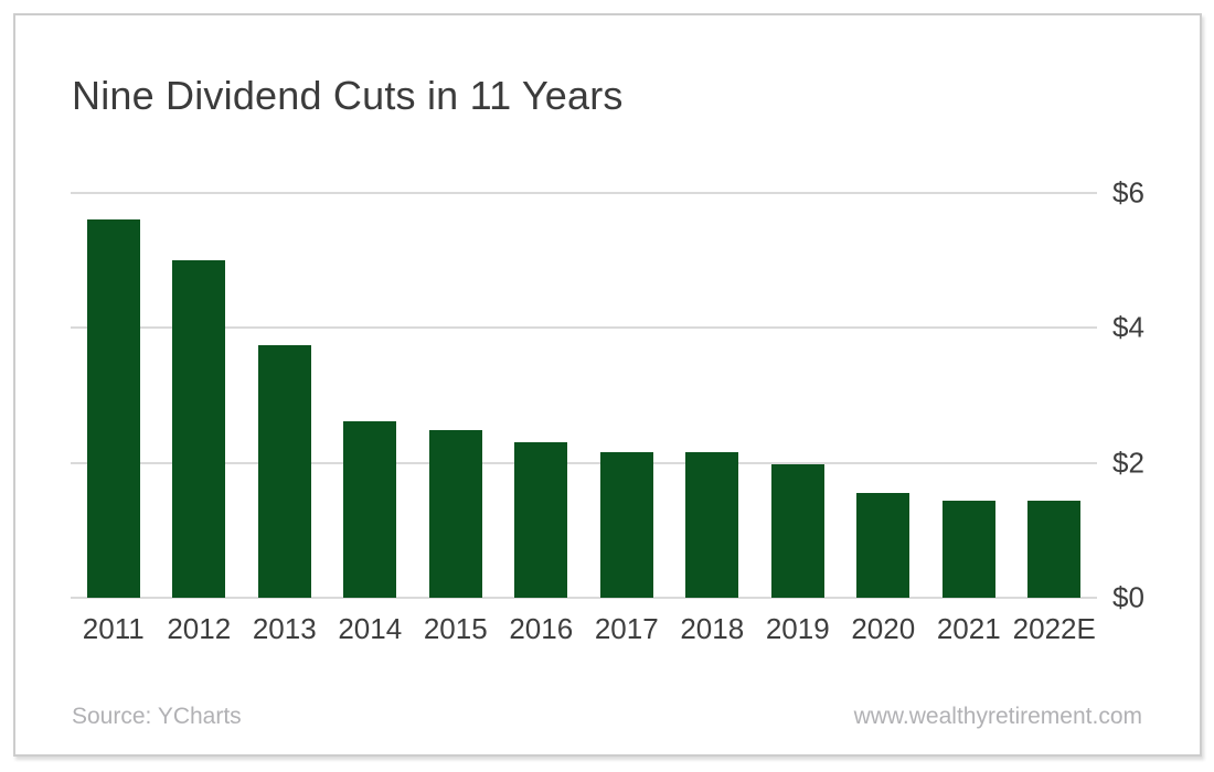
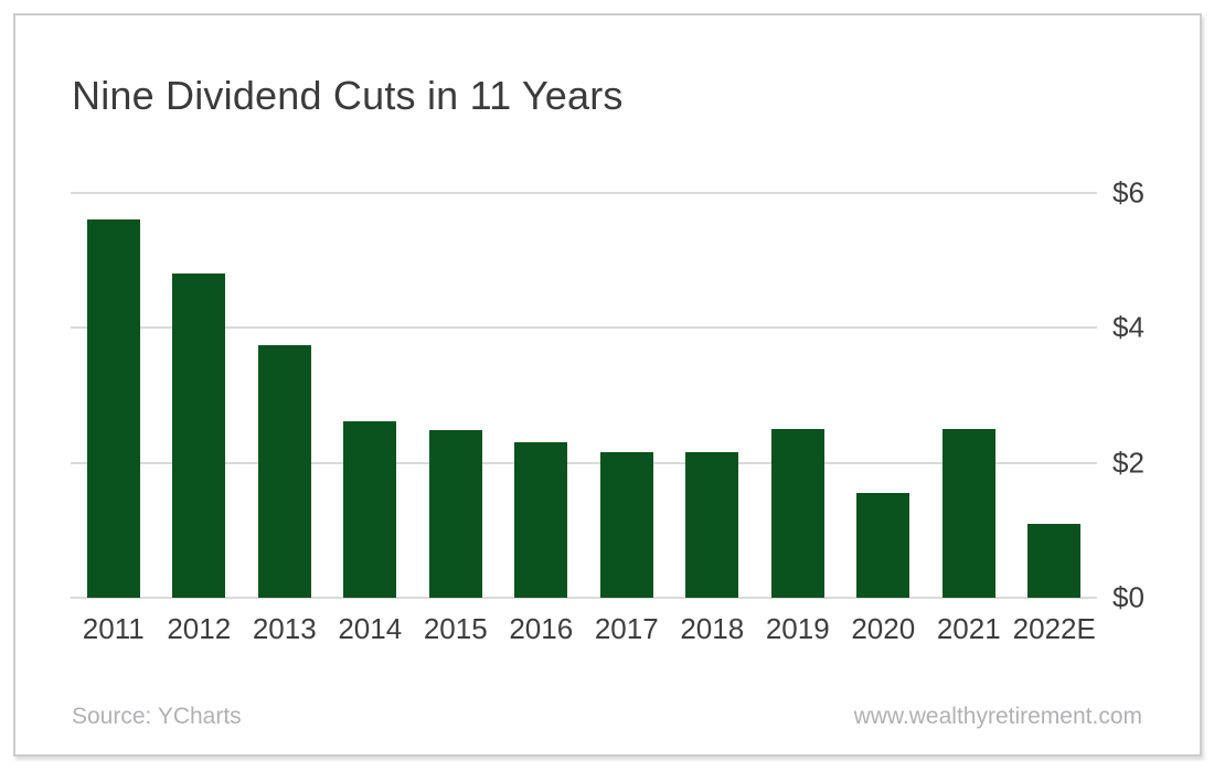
2012: $5.0 -> $4.8
2019: $2.0 -> $2.5
2021: $1.4 -> $2.5
2022E: $1.4 -> $1.1
